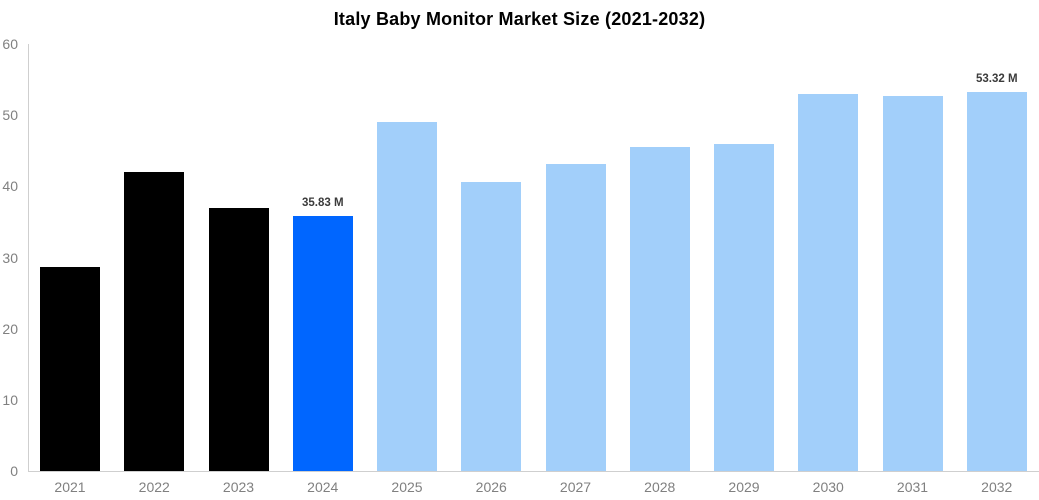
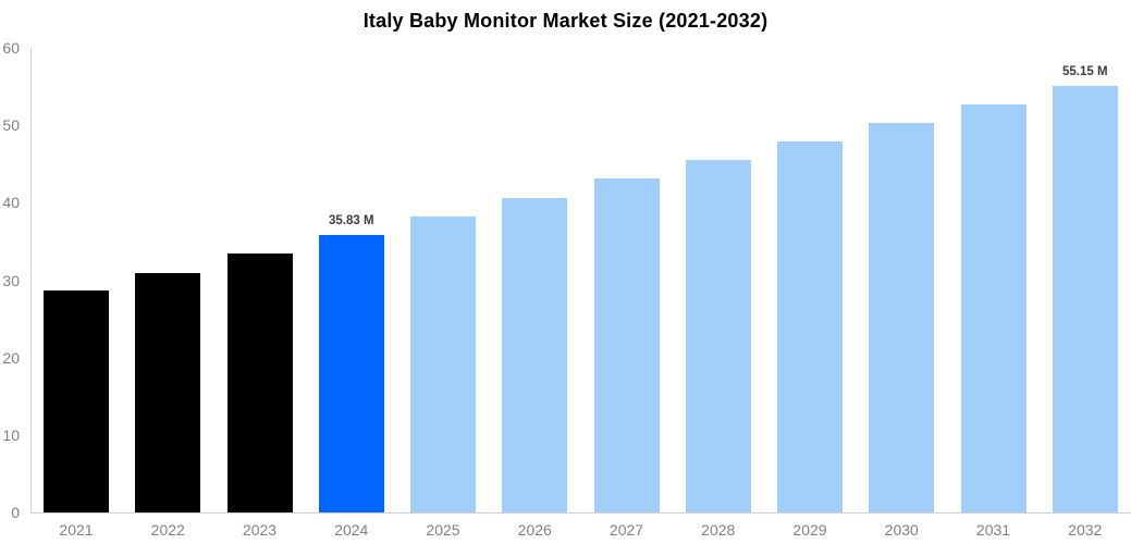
2022: 42 -> 31
2023: 37 -> 33
2025: 49 -> 38
2029: 46 -> 48
2030: 53 -> 50
2032: 53.32 -> 55.15
